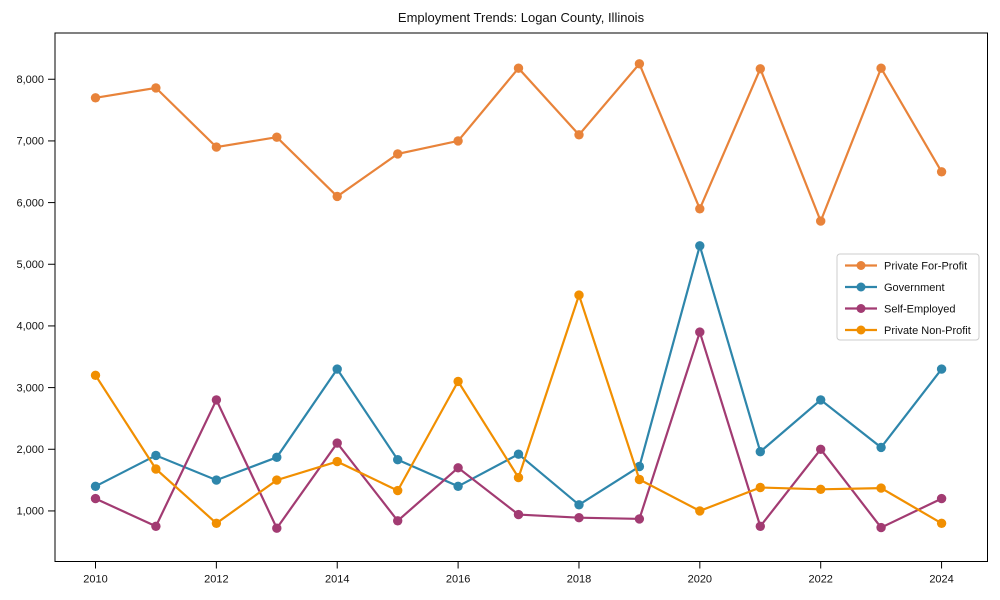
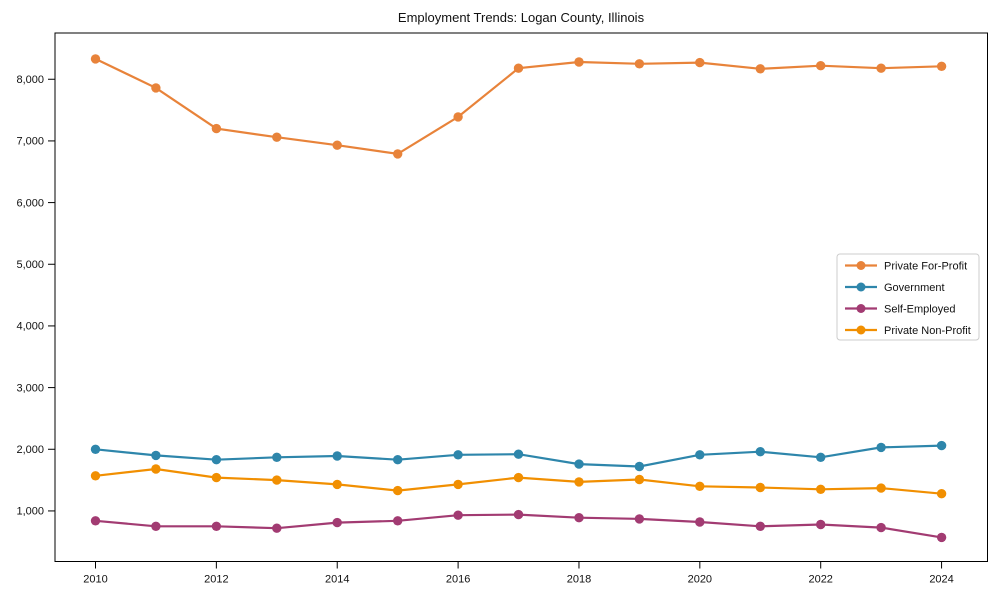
Private For-Profit/2010: 7700 -> 8300
Government/2010: 1400 -> 2000
Self-Employed/2010: 1200 -> 800
Private Non-Profit/2010: 3200 -> 1600
Private For-Profit/2012: 6900 -> 7200
Government/2012: 1500 -> 1800
Self-Employed/2012: 2800 -> 800
Private Non-Profit/2012: 800 -> 1500
Private For-Profit/2014: 6100 -> 6900
Government/2014: 3300 -> 1900
Self-Employed/2014: 2100 -> 800
Private Non-Profit/2014: 1800 -> 1400
Private For-Profit/2016: 7000 -> 7400
Government/2016: 1400 -> 1900
Self-Employed/2016: 1700 -> 900
Private Non-Profit/2016: 3100 -> 1400
Private For-Profit/2018: 7100 -> 8300
Government/2018: 1100 -> 1800
Private Non-Profit/2018: 4500 -> 1500
Private For-Profit/2020: 5900 -> 8300
Government/2020: 5300 -> 1900
Self-Employed/2020: 3900 -> 800
Private Non-Profit/2020: 1000 -> 1400
Private For-Profit/2022: 5700 -> 8200
Government/2022: 2800 -> 1900
Self-Employed/2022: 2000 -> 800
Private For-Profit/2024: 6500 -> 8200
Government/2024: 3300 -> 2100
Self-Employed/2024: 1200 -> 600
Private Non-Profit/2024: 800 -> 1300
